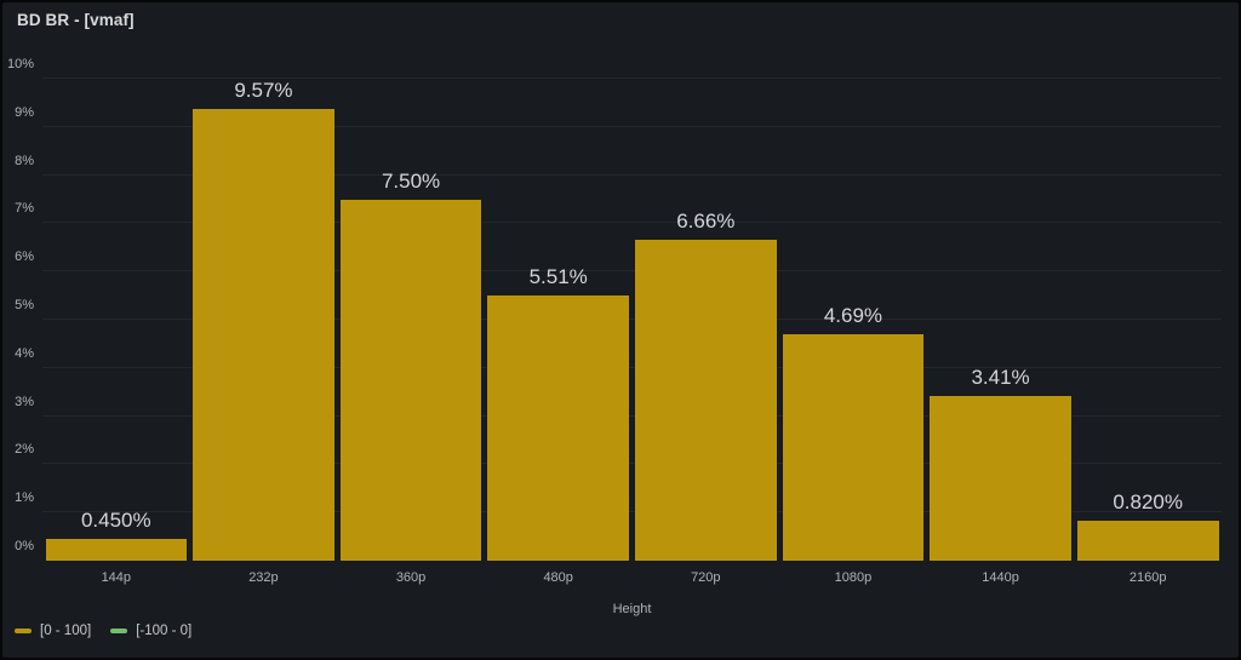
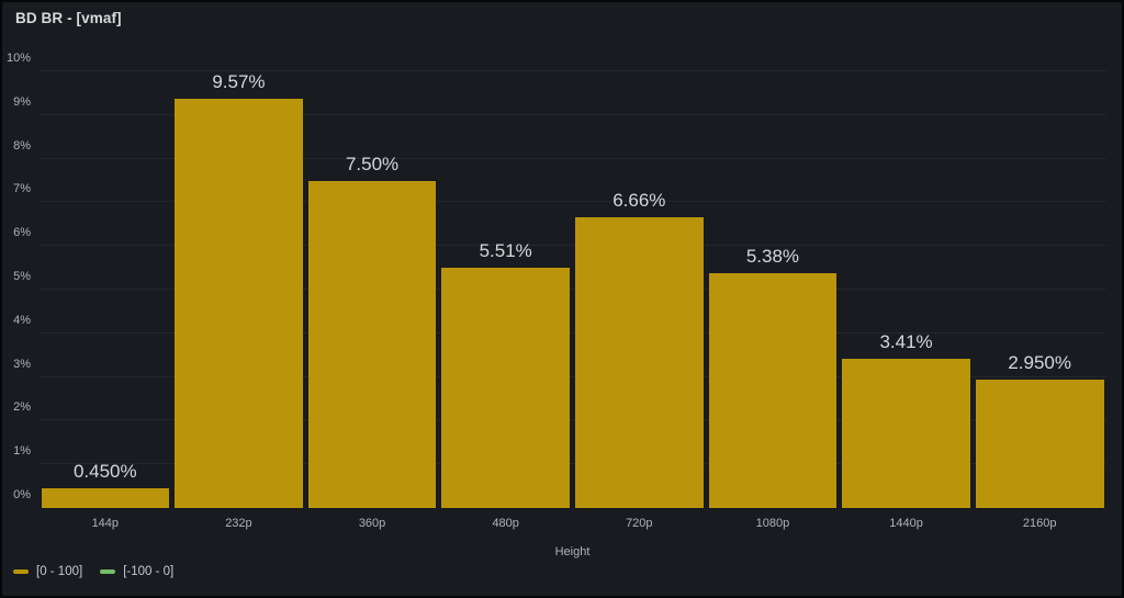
1080p: 4.69% -> 5.38%
2160p: 0.820% -> 2.950%
